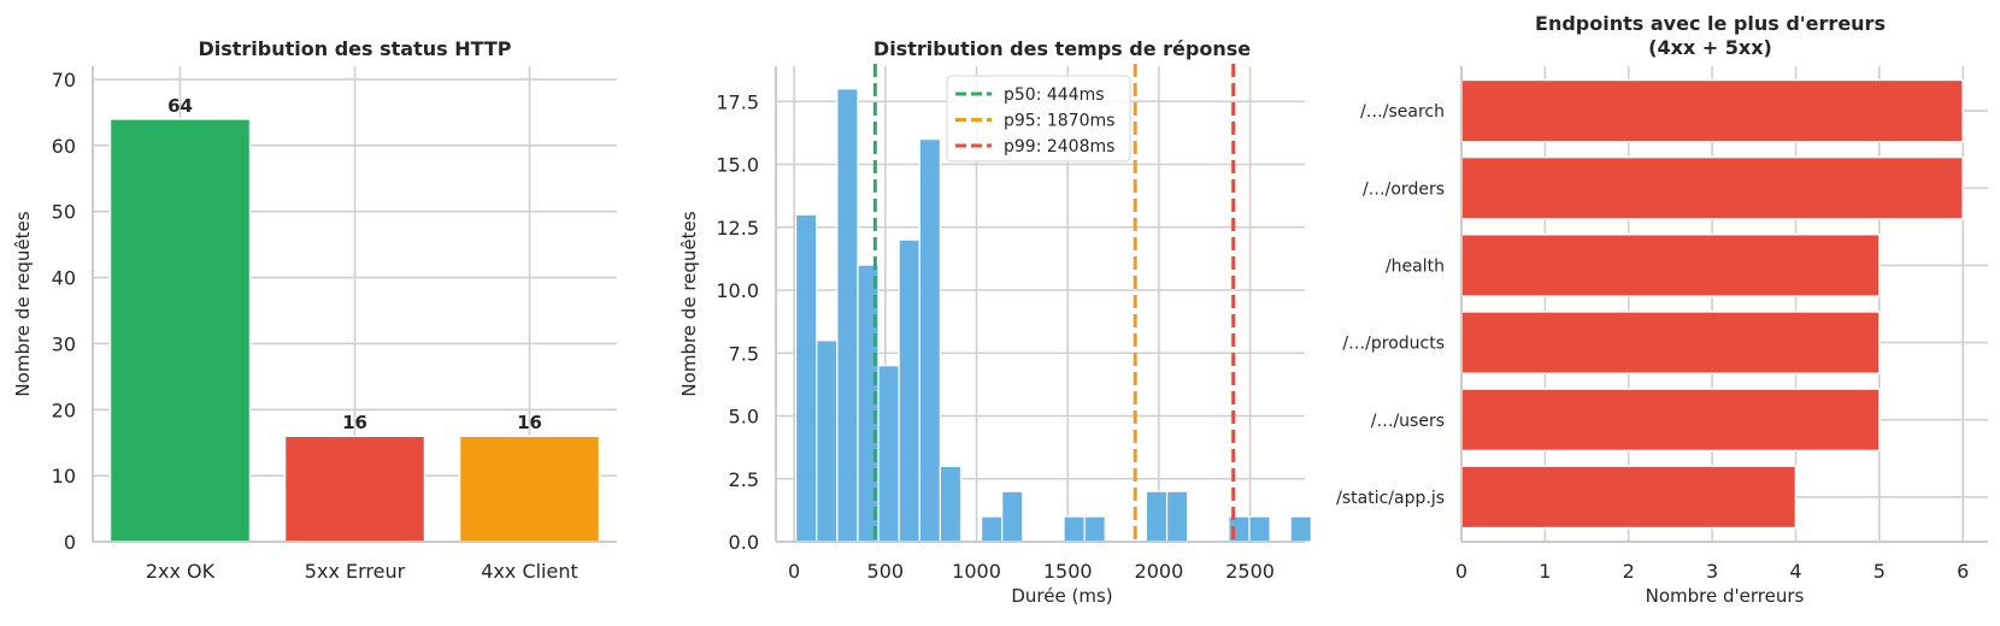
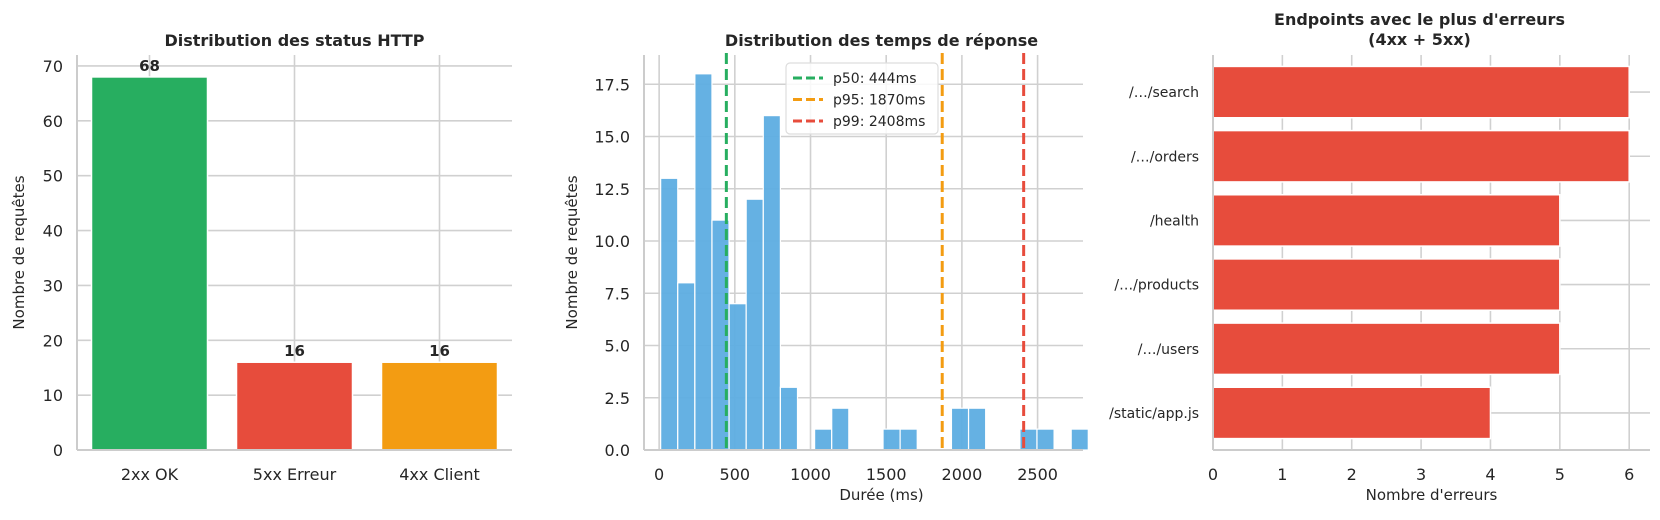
Distribution des status HTTP/2xx OK: 64 -> 68
